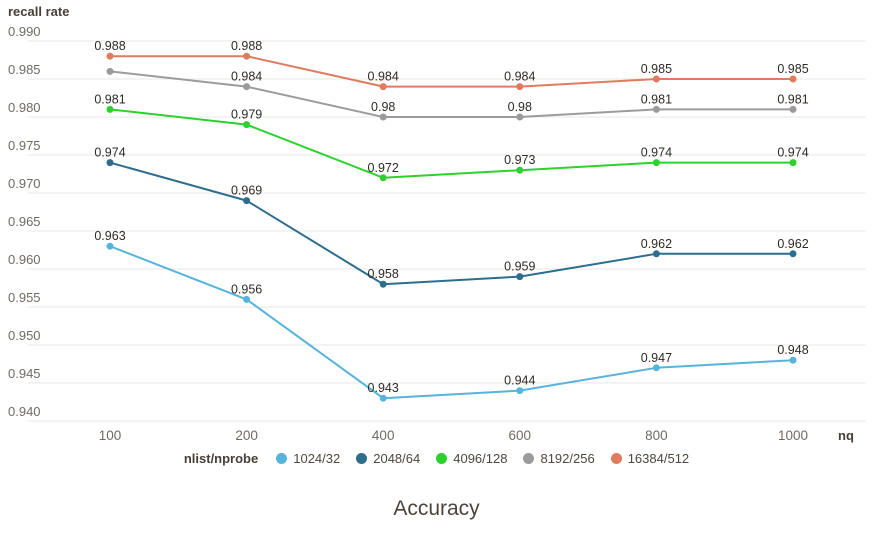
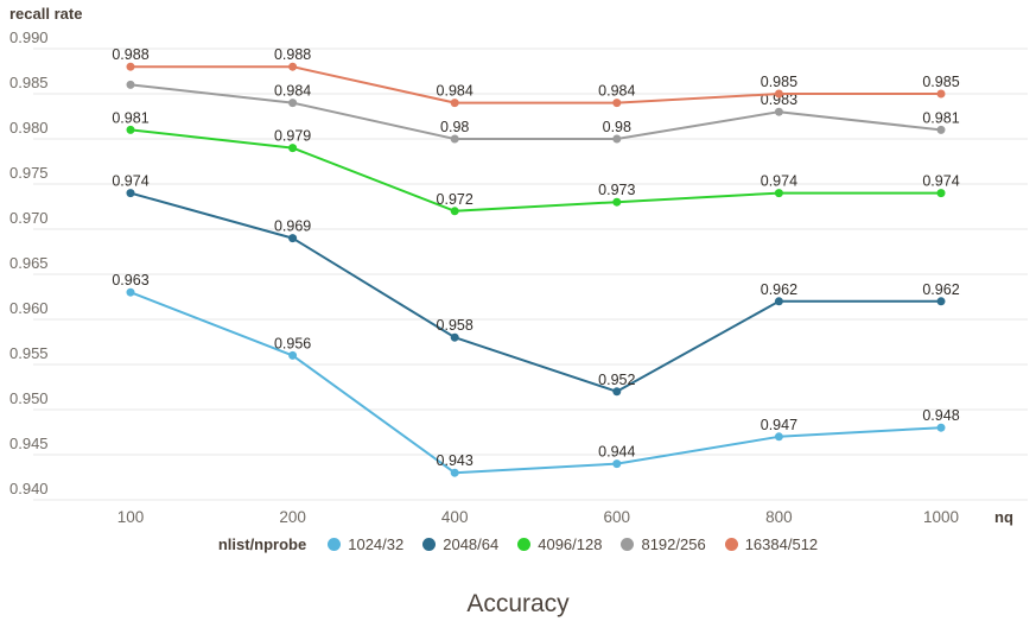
2048/64/600: 0.959 -> 0.952
8192/256/800: 0.981 -> 0.983
